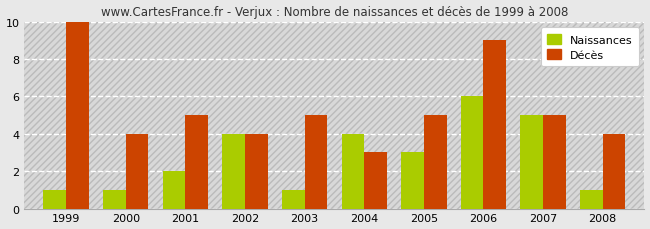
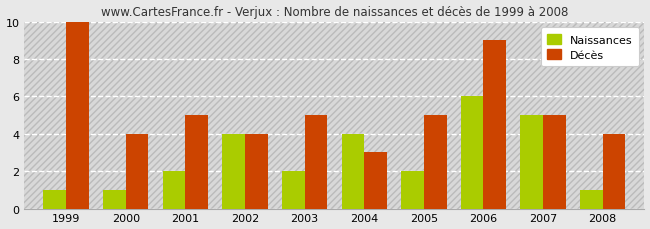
Naissances/2003: 1 -> 2
Naissances/2005: 3 -> 2
